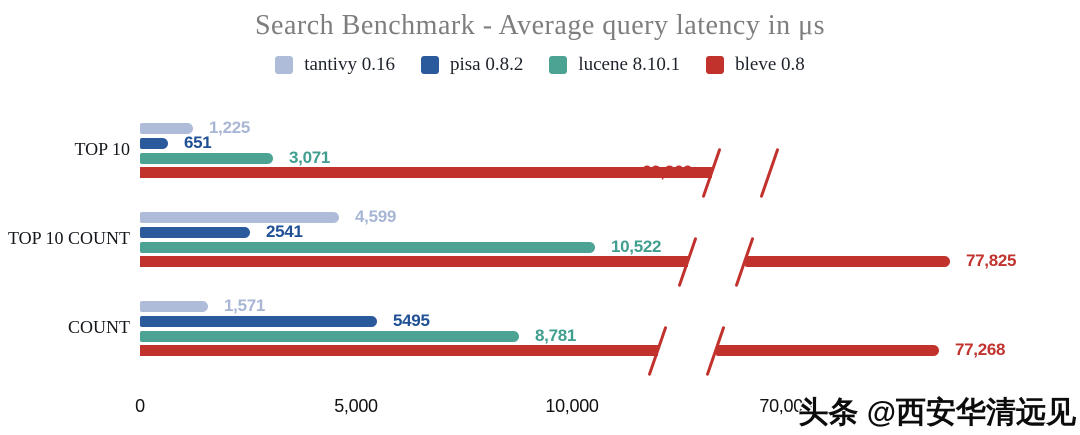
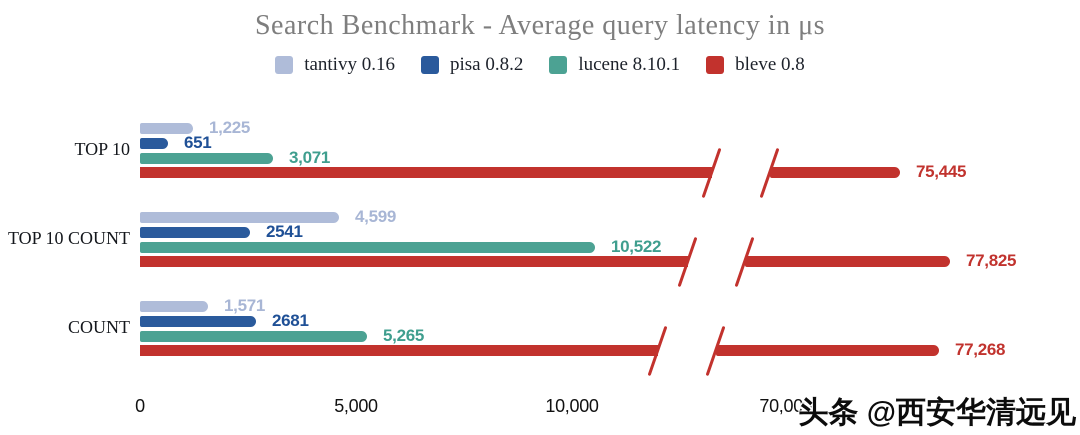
bleve 0.8/TOP 10: 62,369 -> 75,445
pisa 0.8.2/COUNT: 5495 -> 2681
lucene 8.10.1/COUNT: 8,781 -> 5,265
